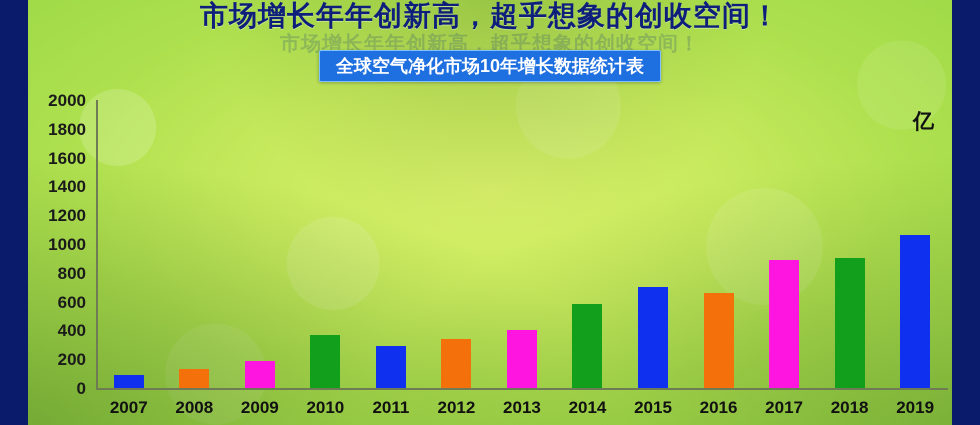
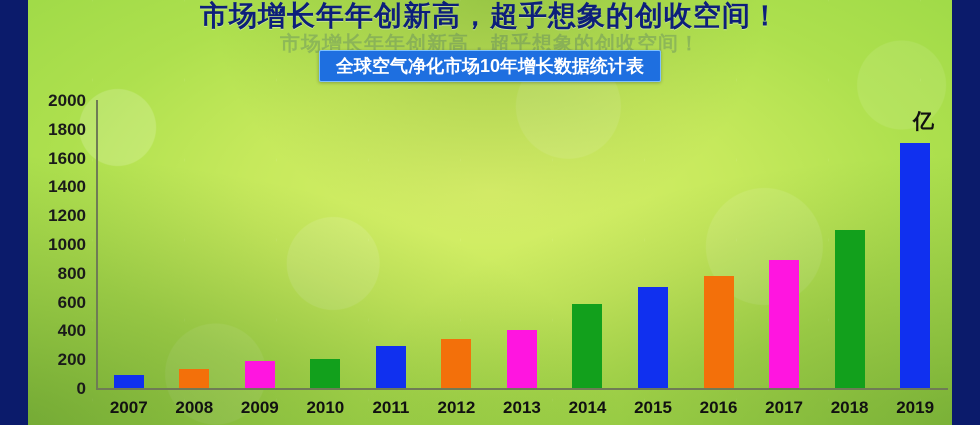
2010: 370 -> 200
2016: 660 -> 780
2018: 900 -> 1100
2019: 1060 -> 1700
